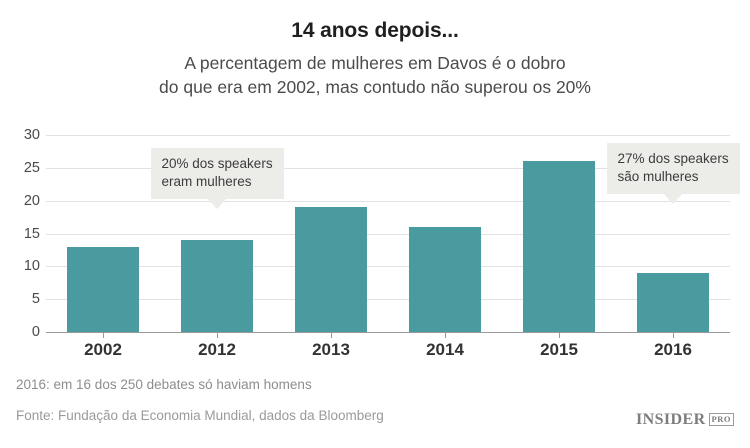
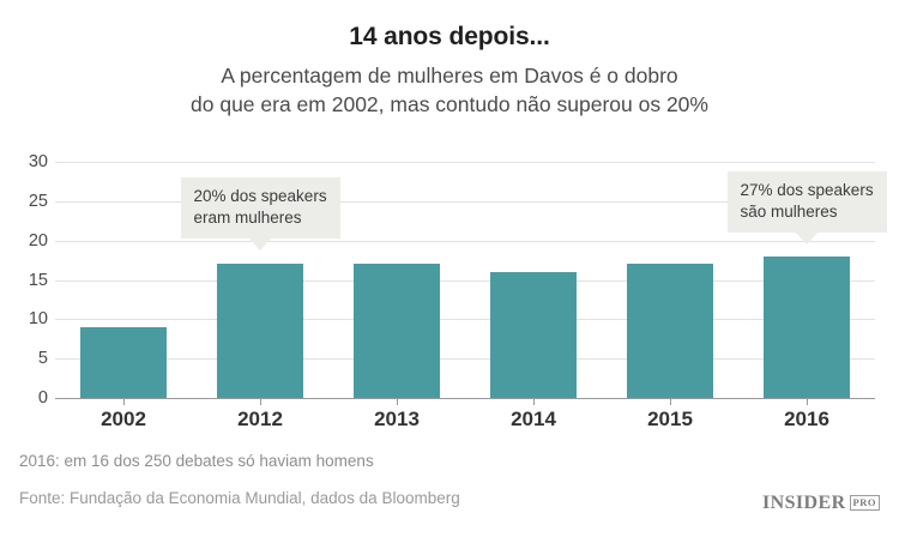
2002: 13 -> 9
2012: 14 -> 17
2013: 19 -> 17
2015: 26 -> 17
2016: 9 -> 18
